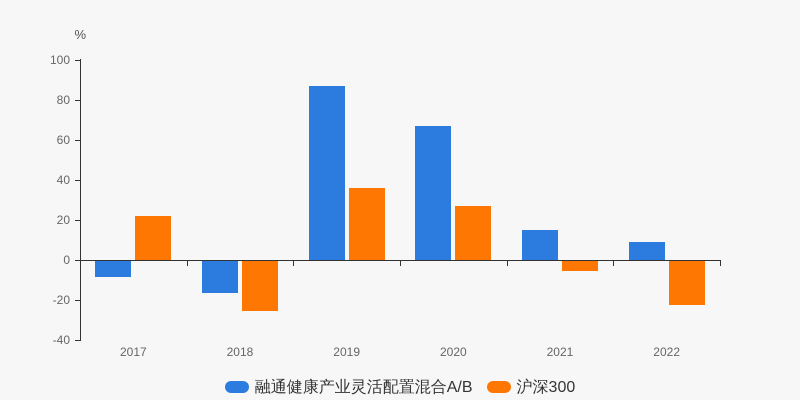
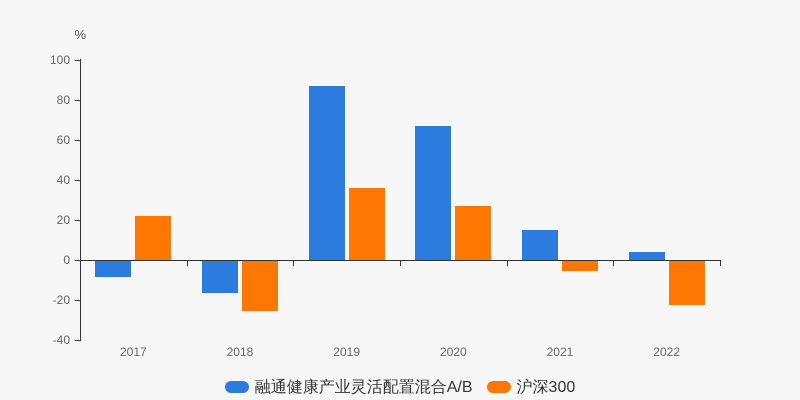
融通健康产业灵活配置混合A/B/2022: 9 -> 4
